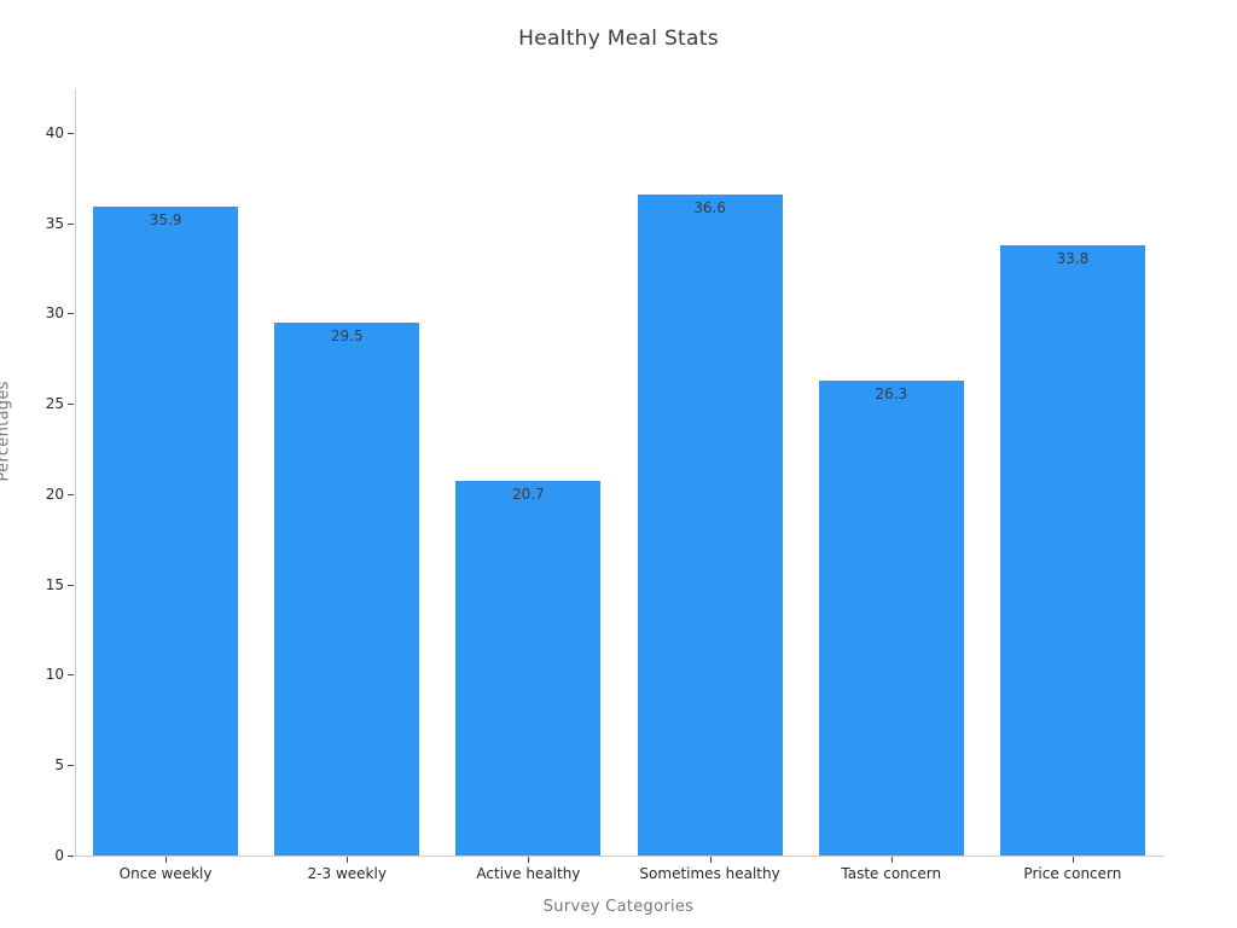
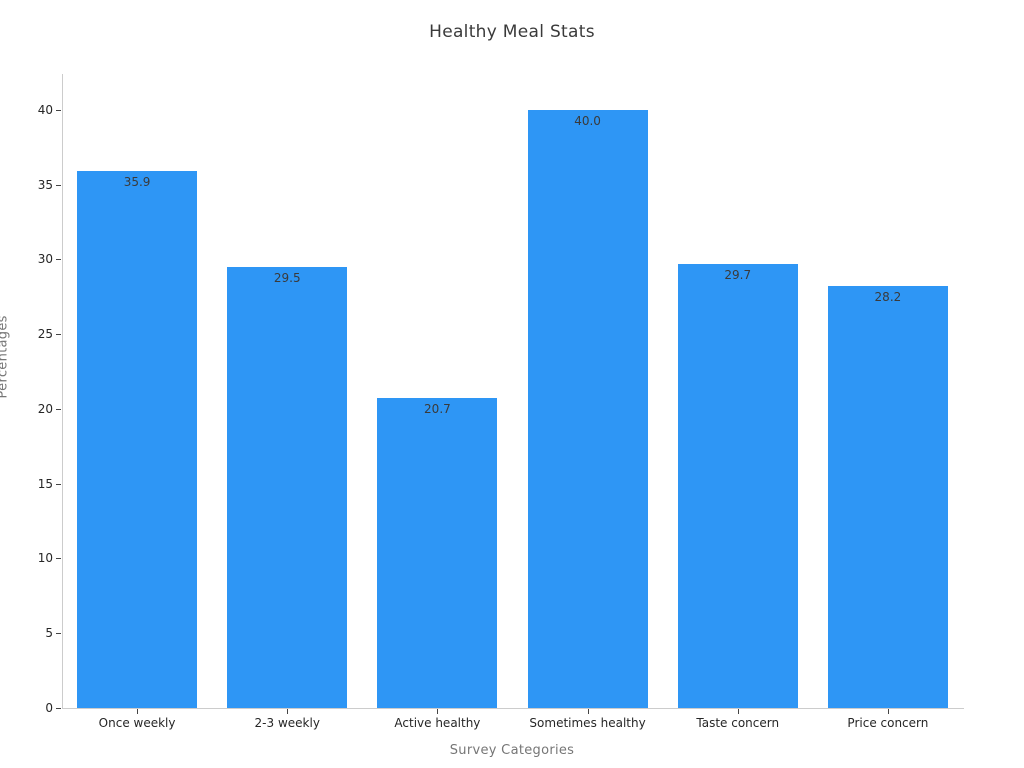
Sometimes healthy: 36.6 -> 40.0
Taste concern: 26.3 -> 29.7
Price concern: 33.8 -> 28.2
